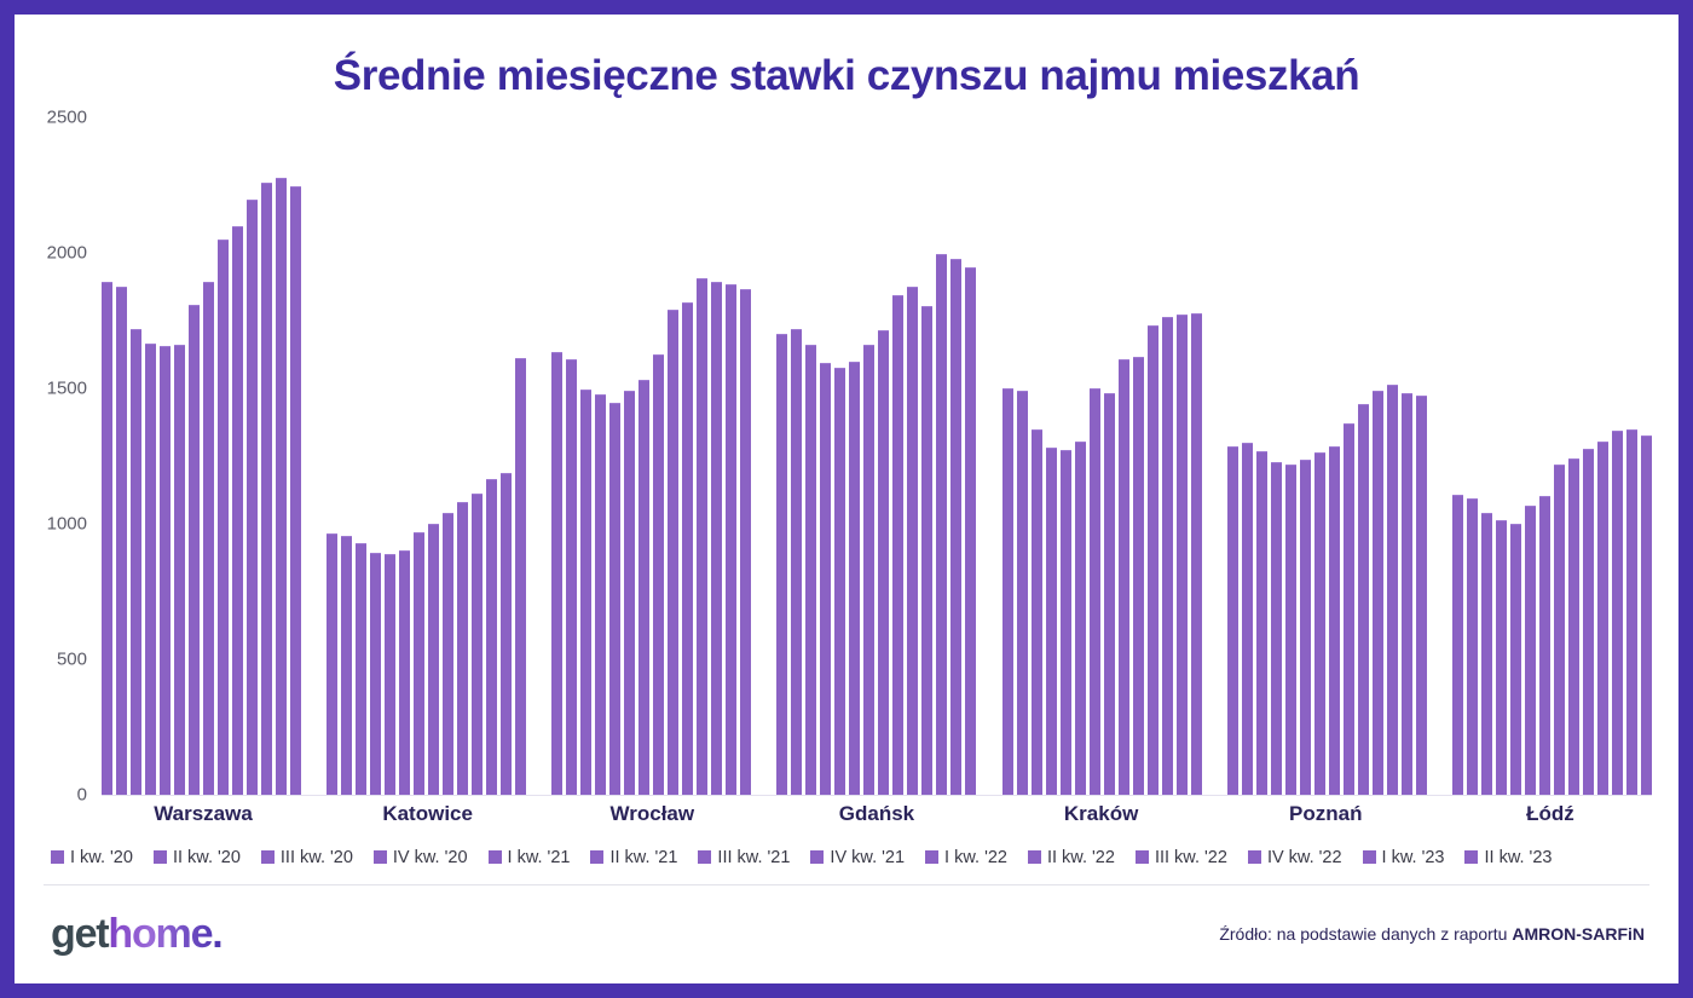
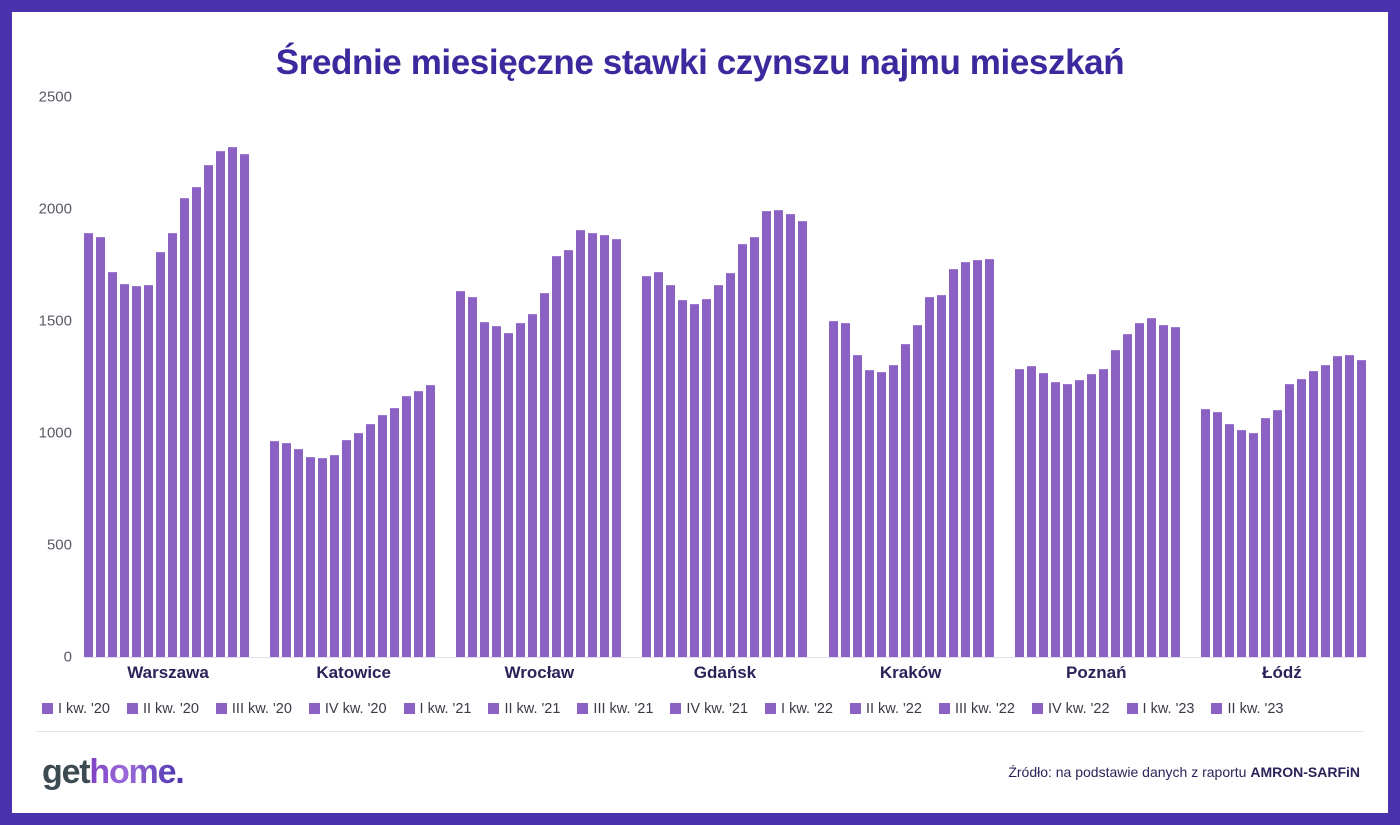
II kw. '23/Katowice: 1610 -> 1210
III kw. '22/Gdańsk: 1800 -> 1990
III kw. '21/Kraków: 1500 -> 1400
